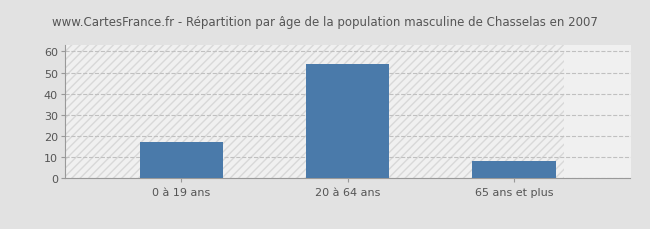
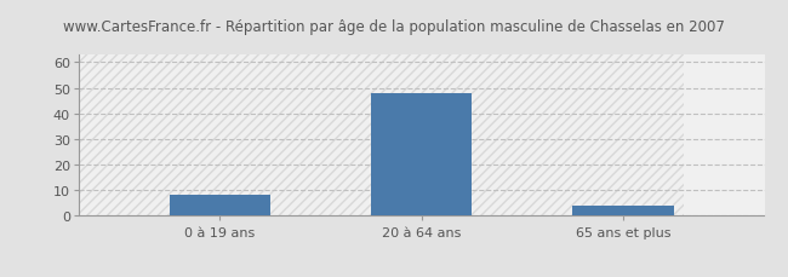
0 à 19 ans: 17 -> 8
20 à 64 ans: 54 -> 48
65 ans et plus: 8 -> 4
